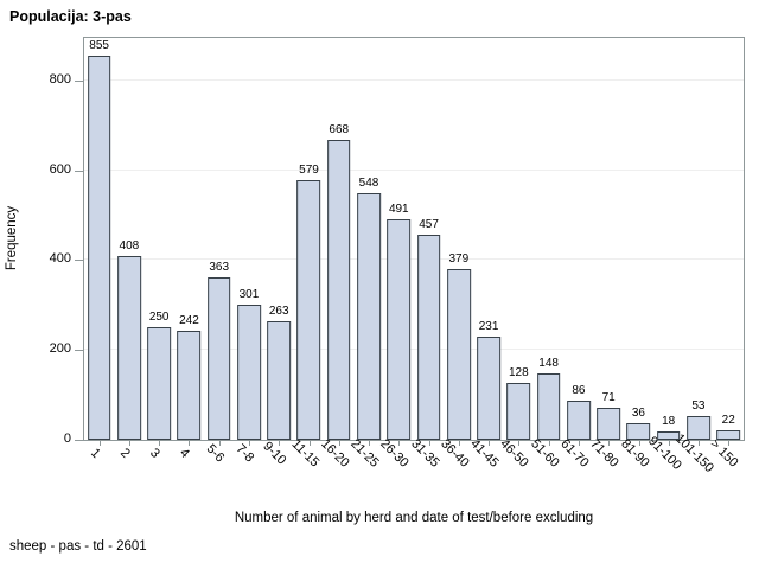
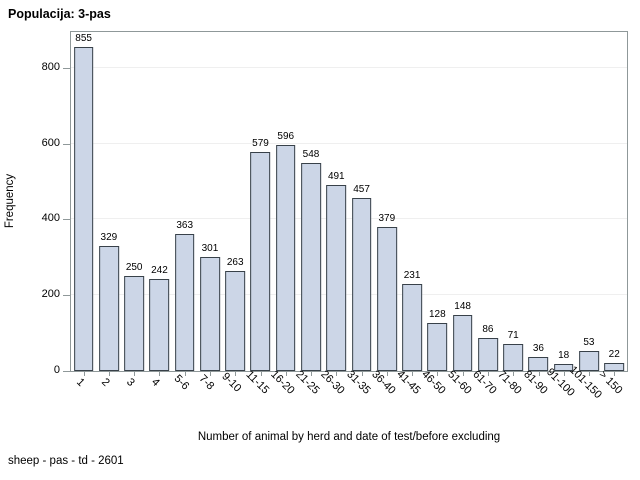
2: 408 -> 329
16-20: 668 -> 596
